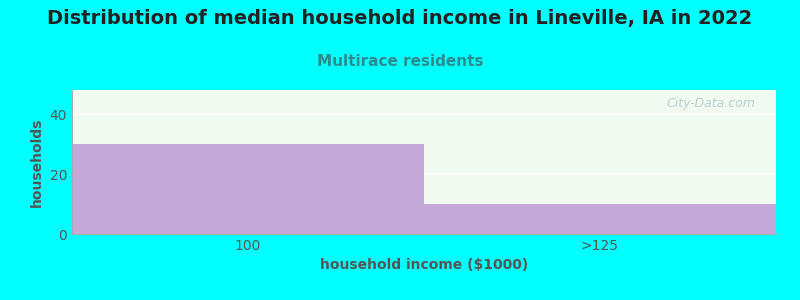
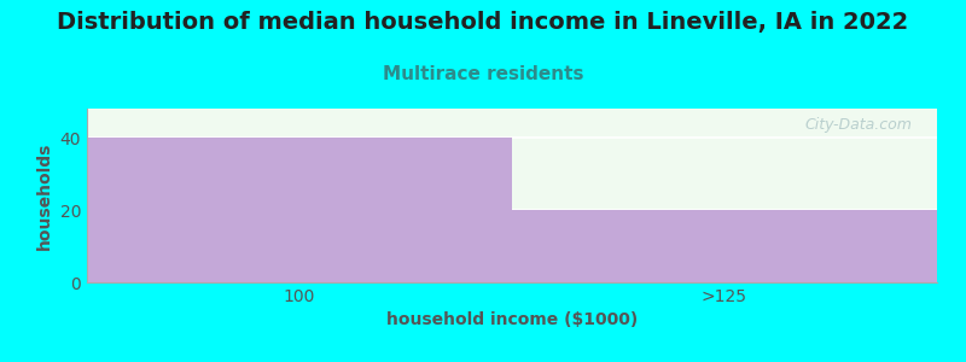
100: 30 -> 40
>125: 10 -> 20
